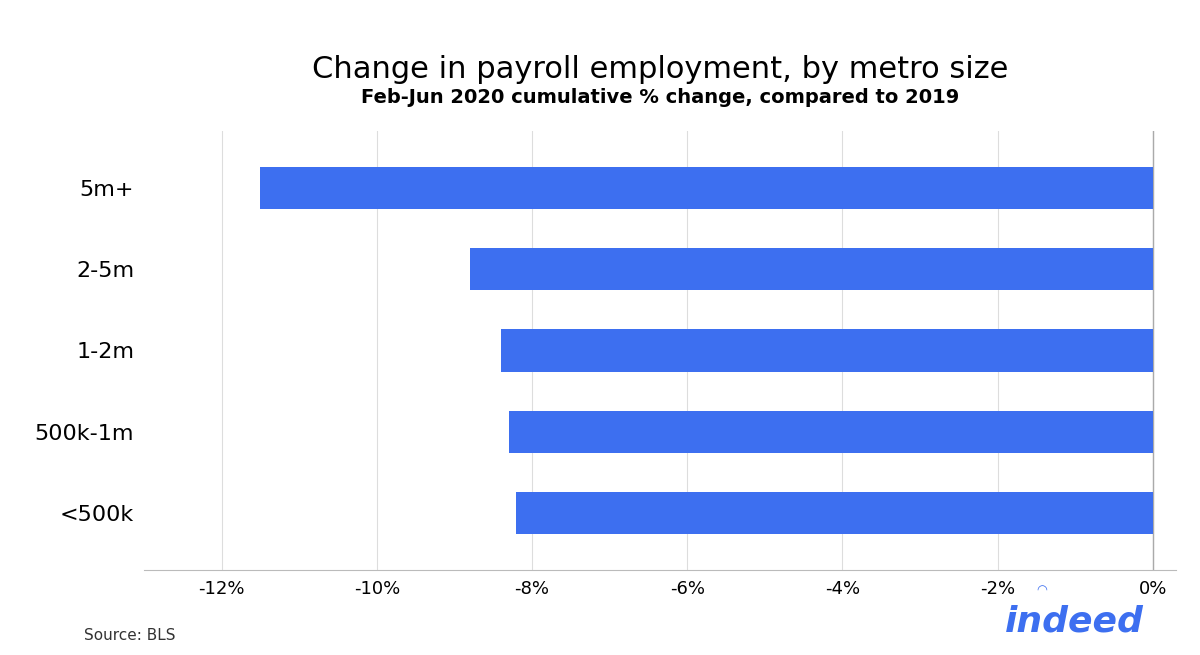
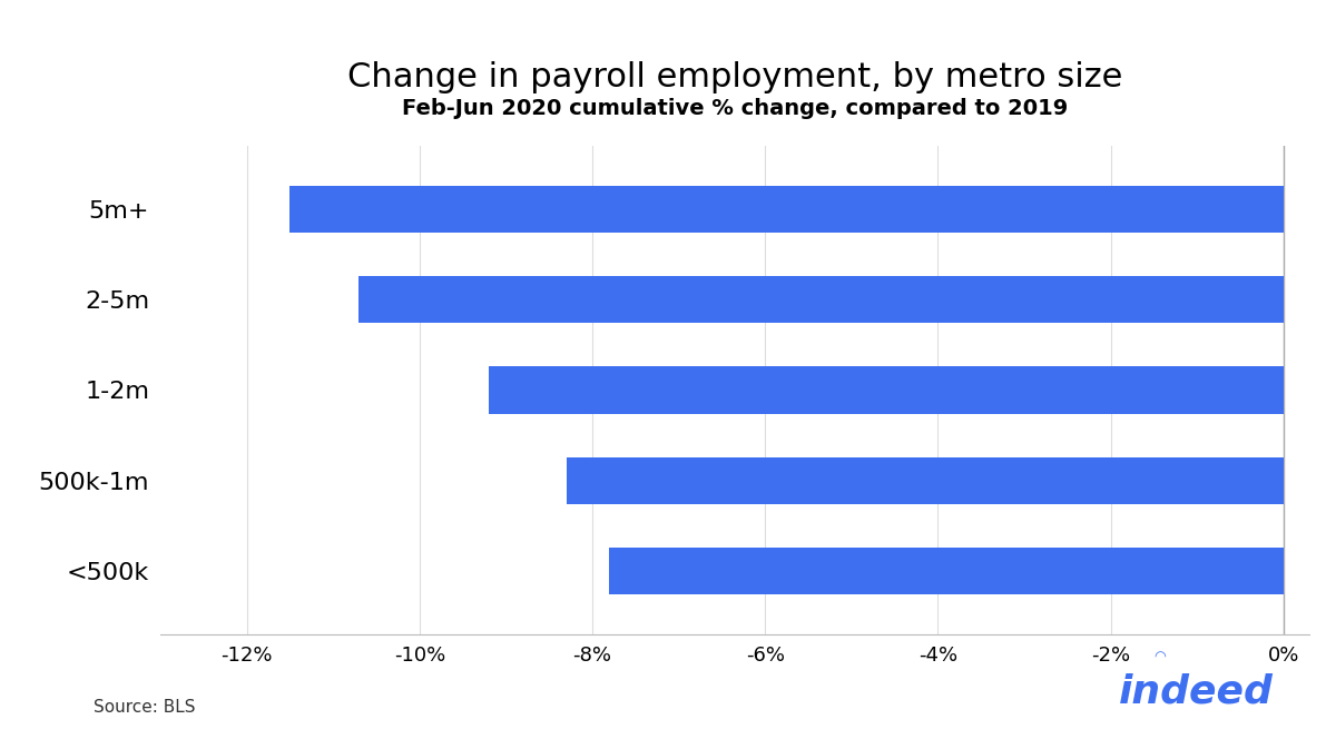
2-5m: -8.8% -> -10.7%
1-2m: -8.4% -> -9.2%
<500k: -8.2% -> -7.8%
